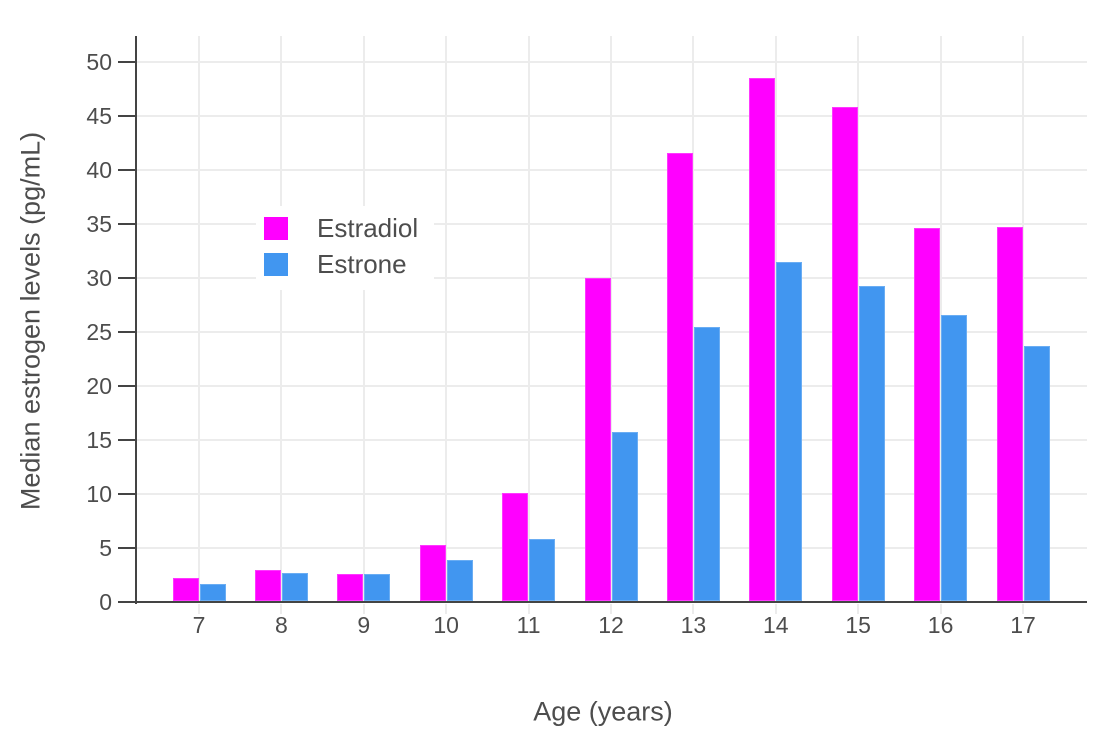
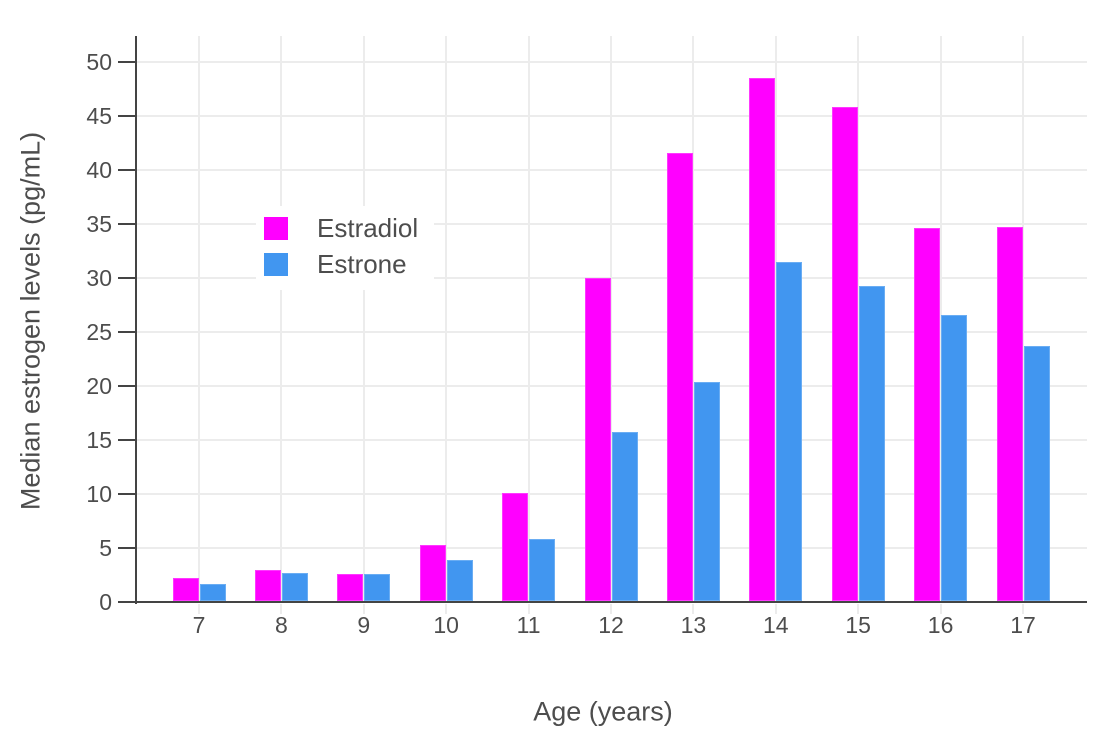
Estrone/13: 25.5 -> 20.4
